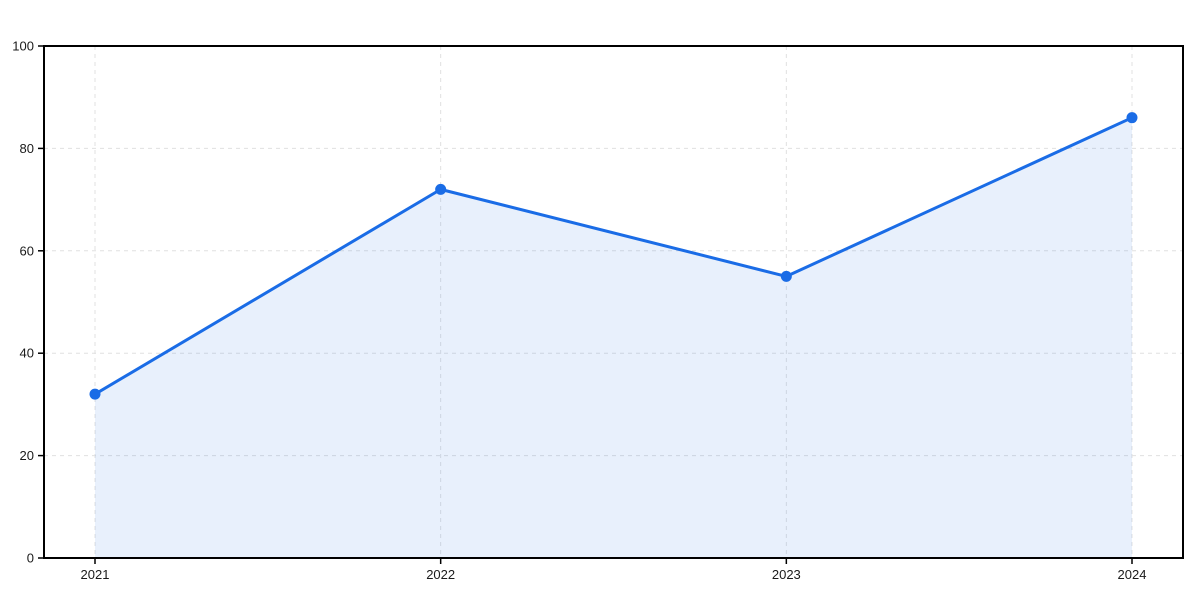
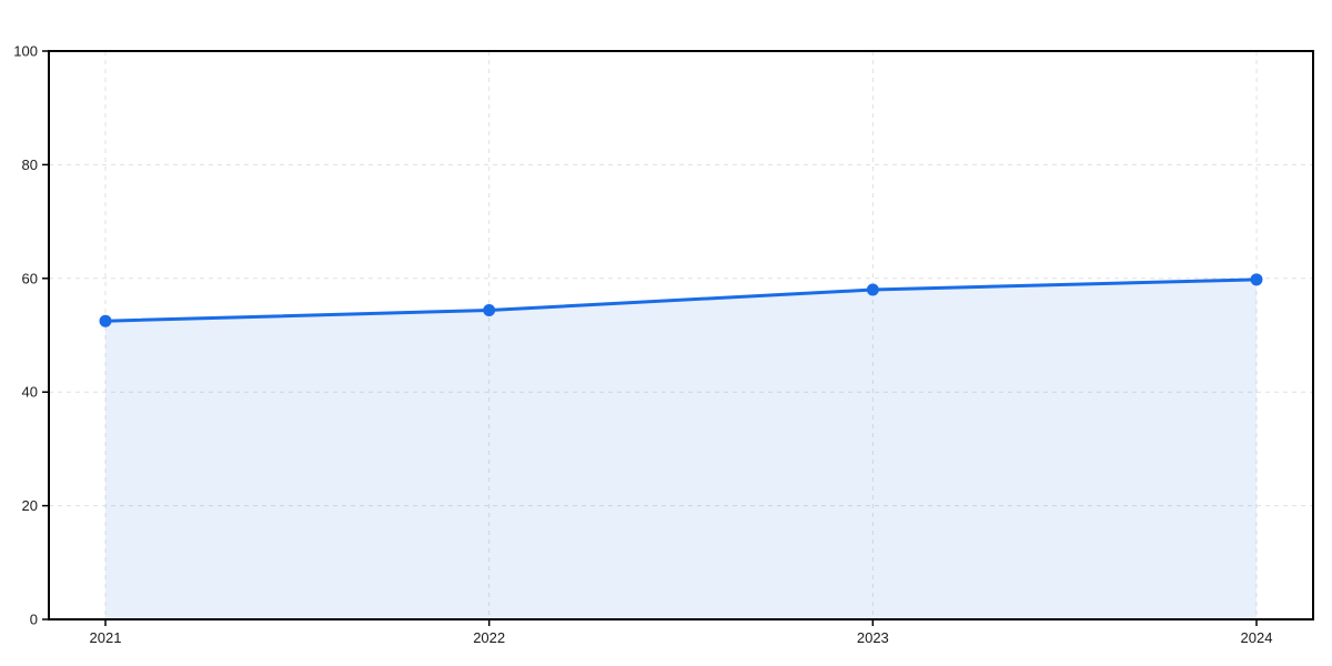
2021: 32 -> 52
2022: 72 -> 54
2023: 55 -> 58
2024: 86 -> 60
